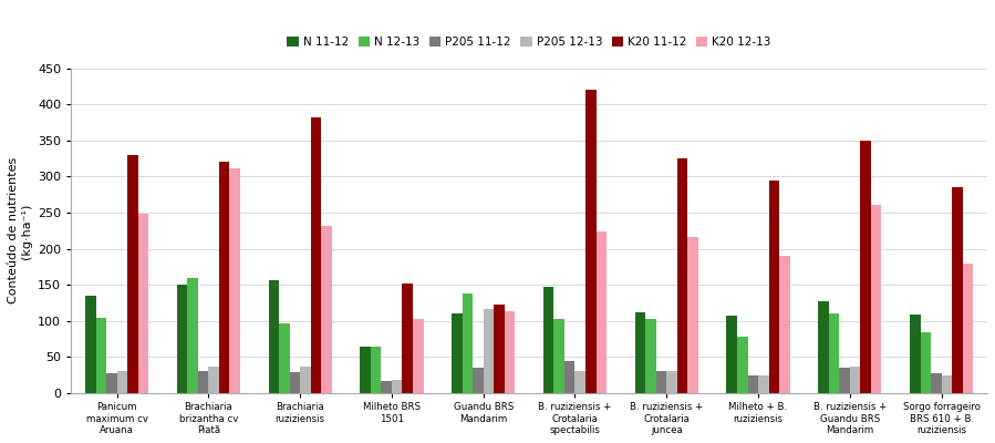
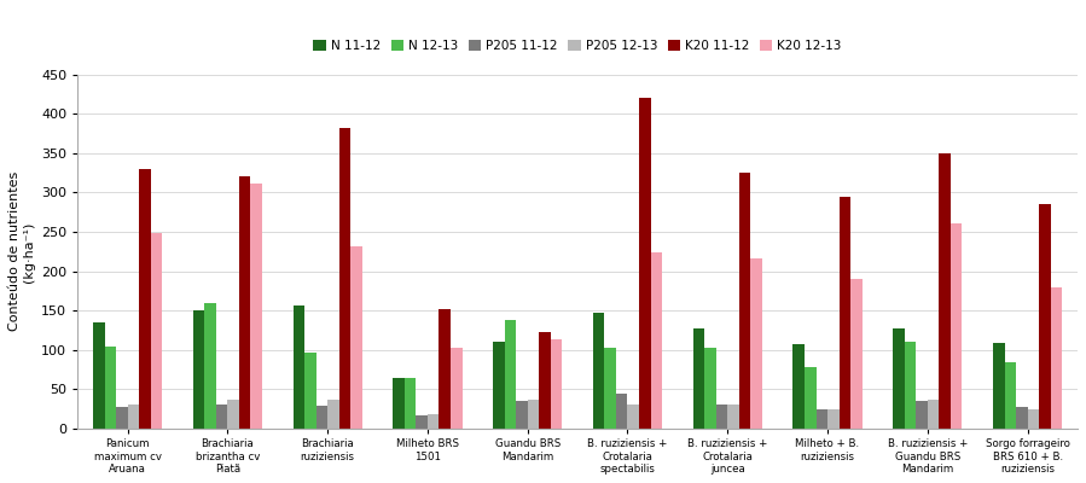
P205 12-13/Guandu BRS Mandarim: 116 -> 36
N 11-12/B. ruziziensis + Crotalaria juncea: 112 -> 128
